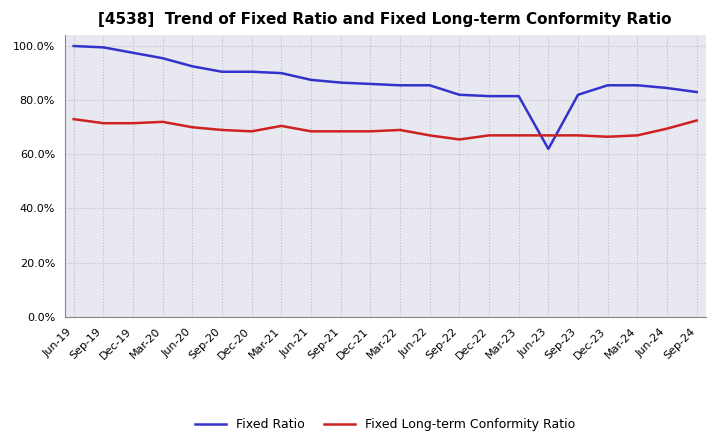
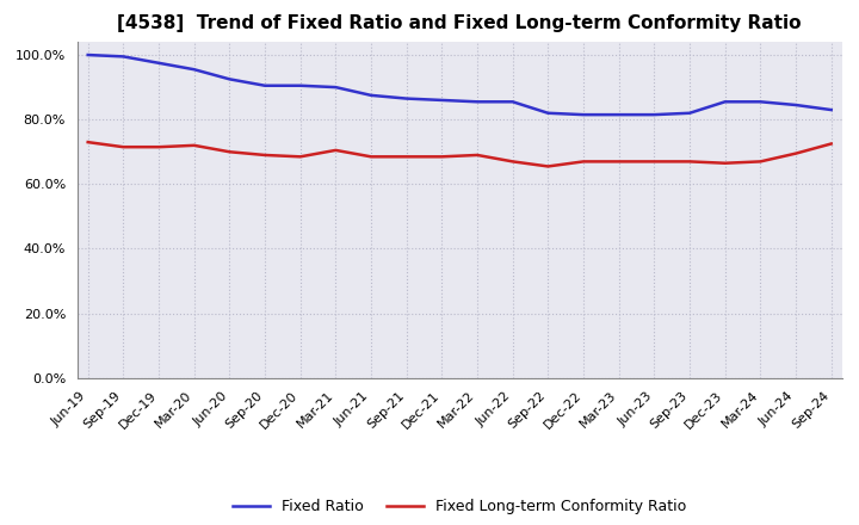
Fixed Ratio/Jun-23: 62.0% -> 81.5%
